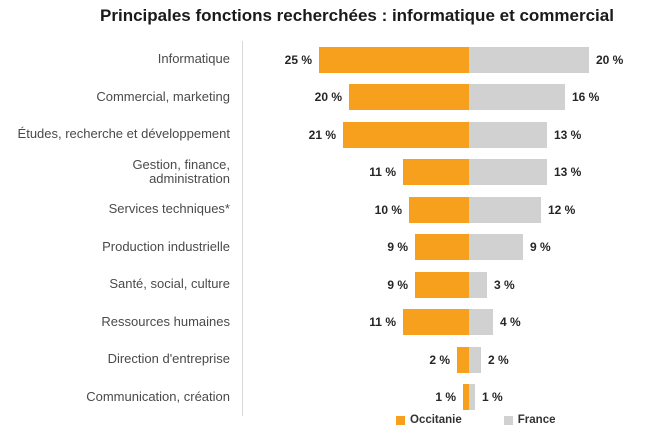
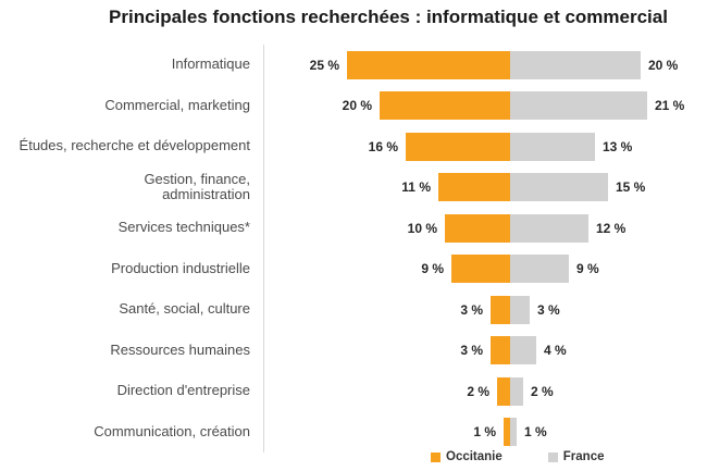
France/Commercial, marketing: 16 -> 21
Occitanie/Études, recherche et développement: 21 -> 16
France/Gestion, finance, administration: 13 -> 15
Occitanie/Santé, social, culture: 9 -> 3
Occitanie/Ressources humaines: 11 -> 3
